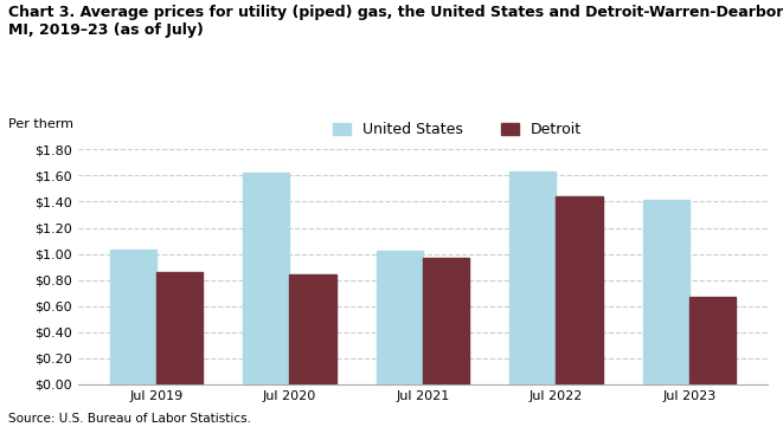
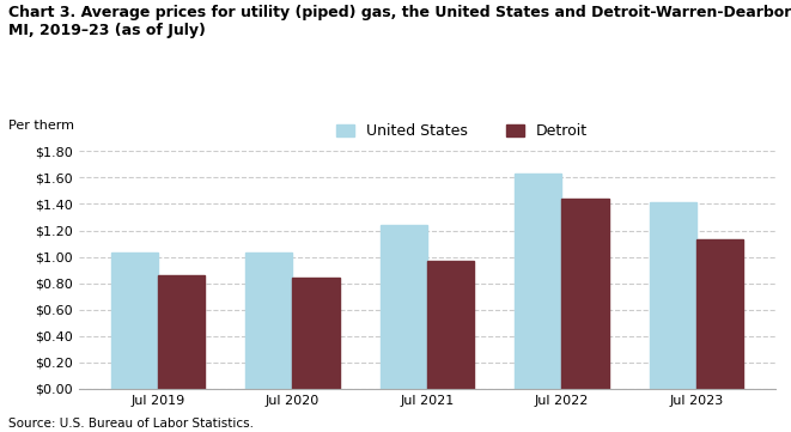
United States/Jul 2020: $1.62 -> $1.03
United States/Jul 2021: $1.02 -> $1.24
Detroit/Jul 2023: $0.67 -> $1.13
